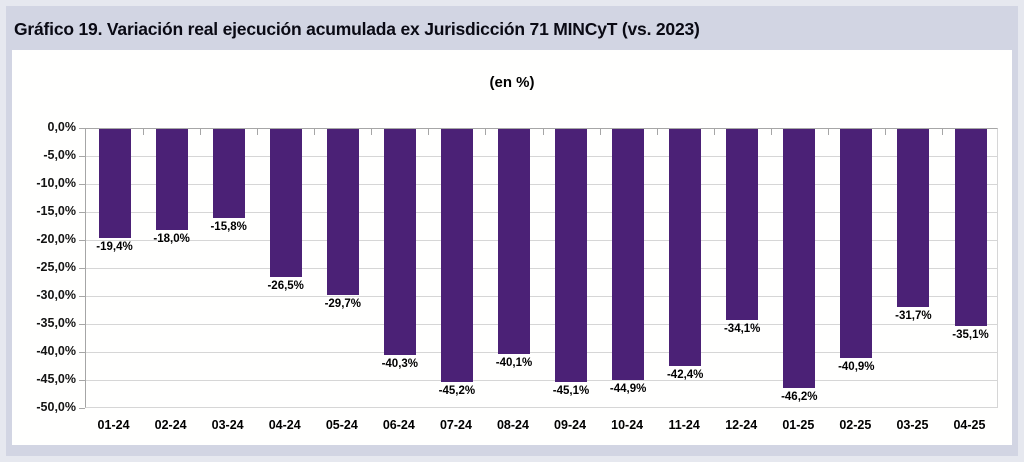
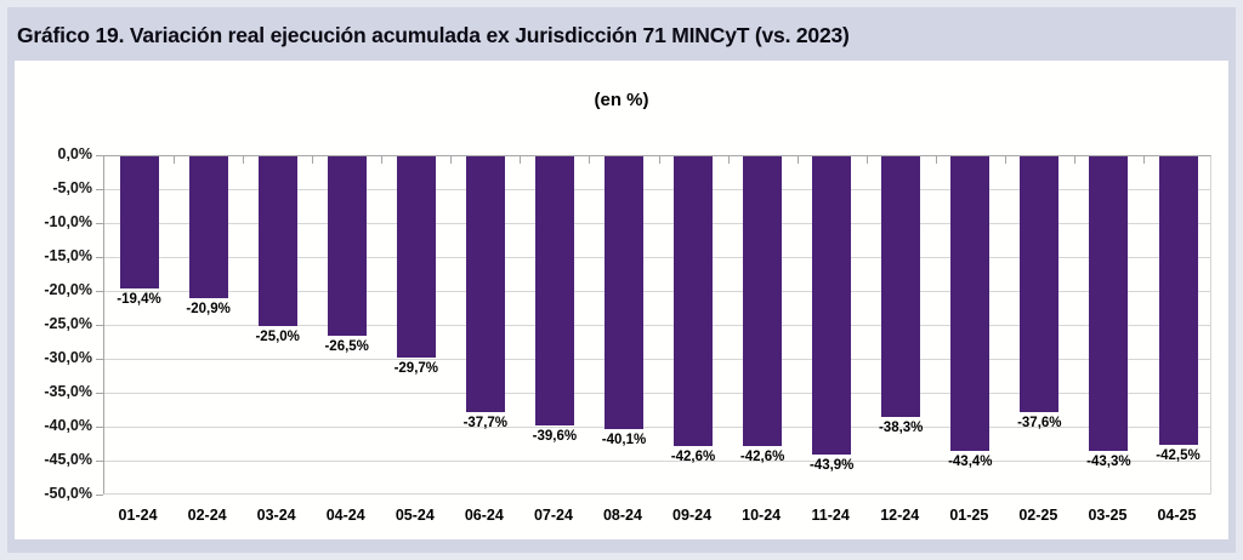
02-24: -18,0% -> -20,9%
03-24: -15,8% -> -25,0%
06-24: -40,3% -> -37,7%
07-24: -45,2% -> -39,6%
09-24: -45,1% -> -42,6%
10-24: -44,9% -> -42,6%
11-24: -42,4% -> -43,9%
12-24: -34,1% -> -38,3%
01-25: -46,2% -> -43,4%
02-25: -40,9% -> -37,6%
03-25: -31,7% -> -43,3%
04-25: -35,1% -> -42,5%
